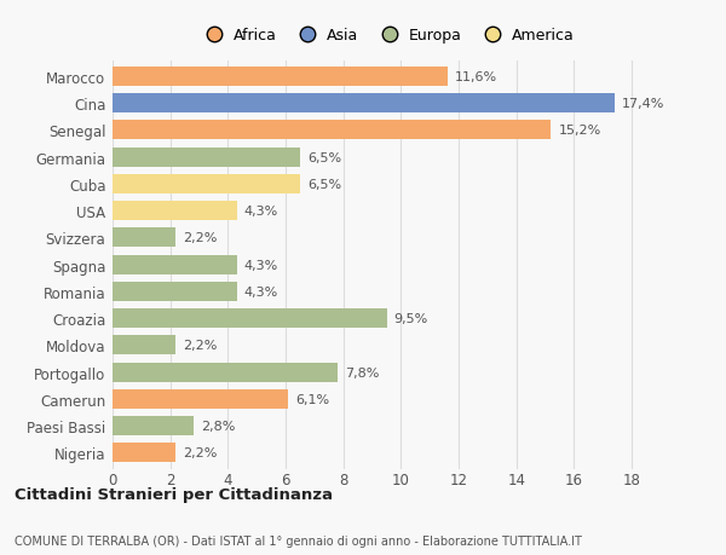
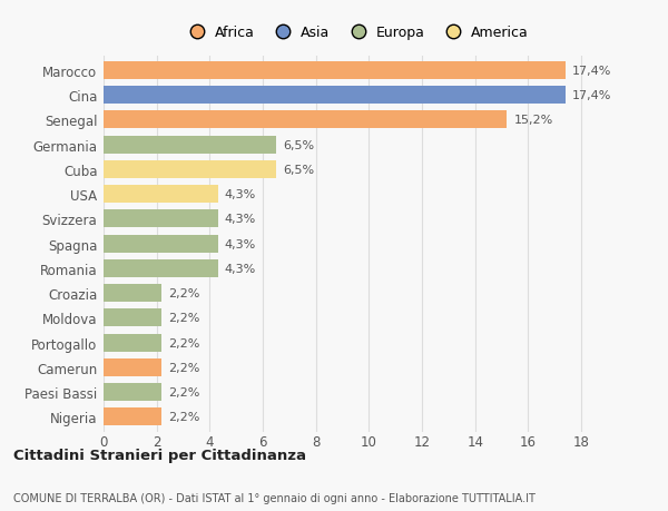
Marocco: 11,6% -> 17,4%
Svizzera: 2,2% -> 4,3%
Croazia: 9,5% -> 2,2%
Portogallo: 7,8% -> 2,2%
Camerun: 6,1% -> 2,2%
Paesi Bassi: 2,8% -> 2,2%
